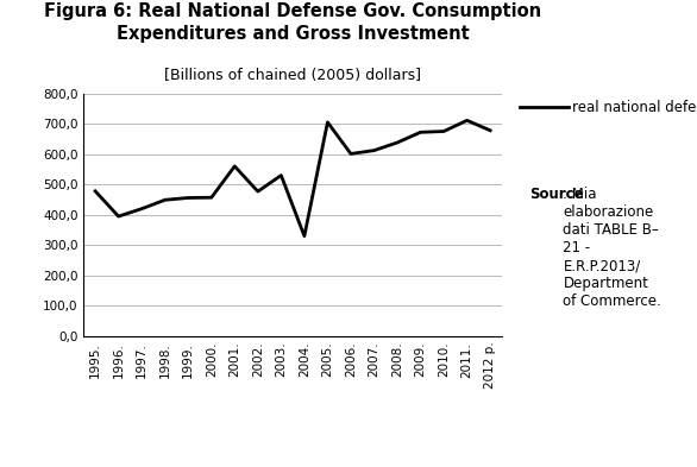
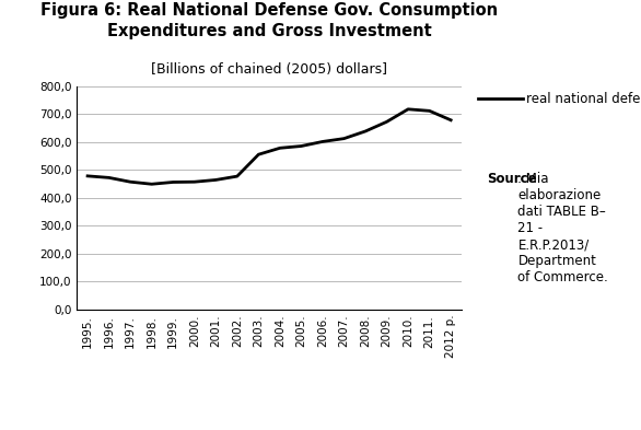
1996.: 395 -> 472
1997.: 420 -> 457
2001.: 560 -> 464
2003.: 530 -> 555
2004.: 330 -> 578
2005.: 705 -> 585
2010.: 675 -> 717
